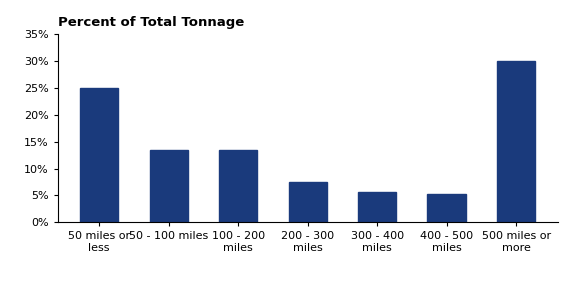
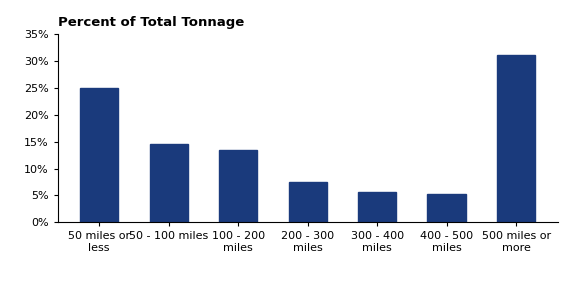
50 - 100 miles: 13.5% -> 14.6%
500 miles or more: 30.0% -> 31.2%
